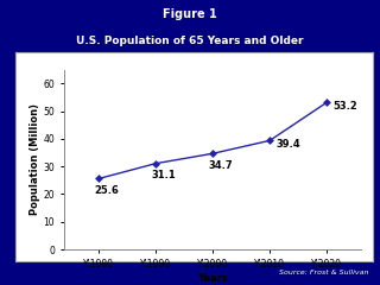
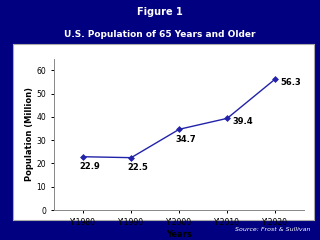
Y'1980: 25.6 -> 22.9
Y'1990: 31.1 -> 22.5
Y'2020: 53.2 -> 56.3
